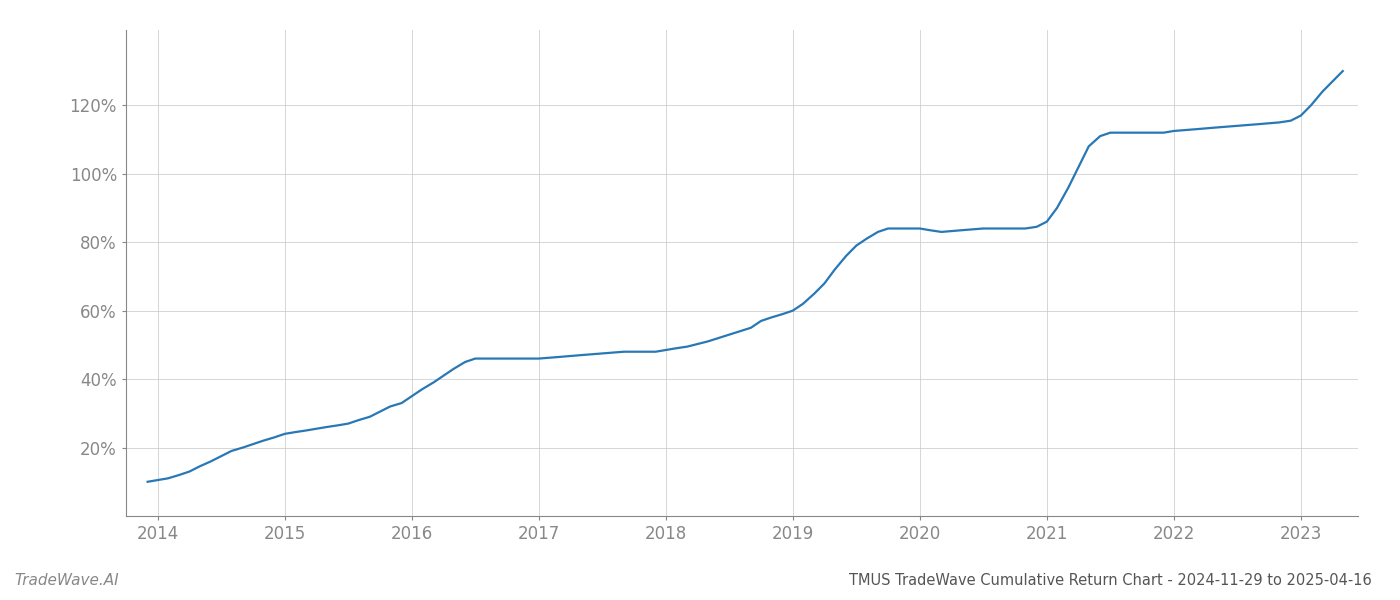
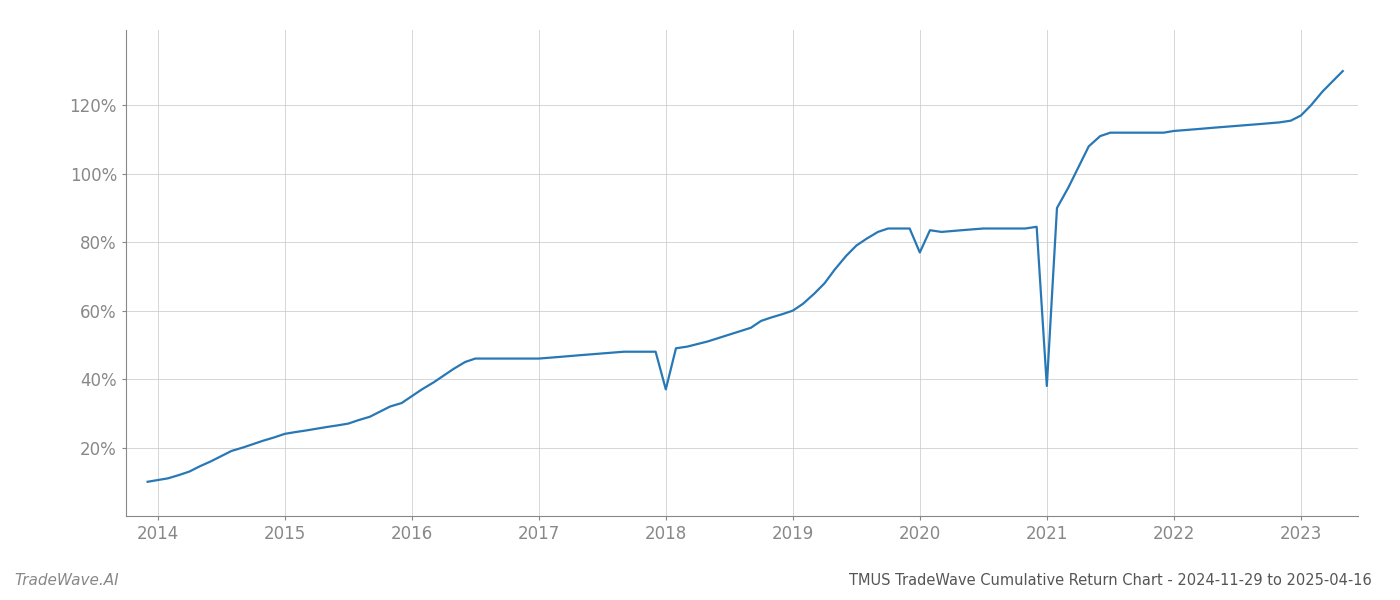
2018: 48.5% -> 37.0%
2020: 84.0% -> 77.0%
2021: 86.0% -> 38.0%
